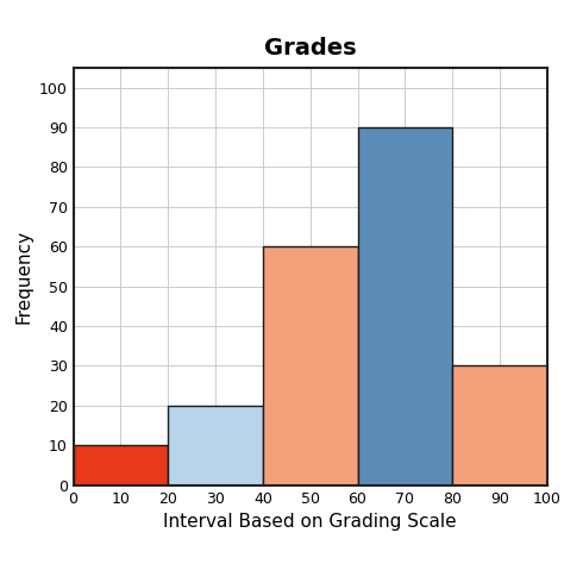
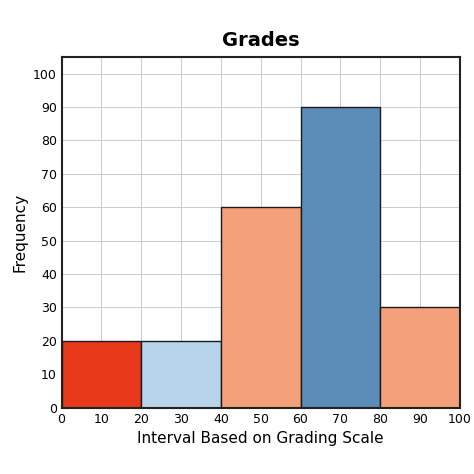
10: 10 -> 20
